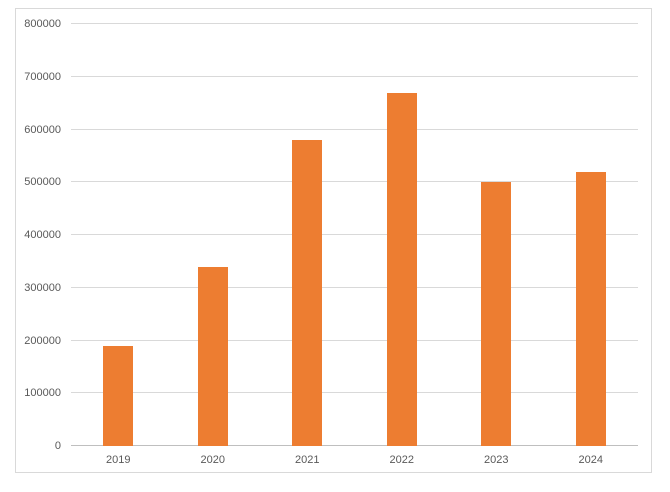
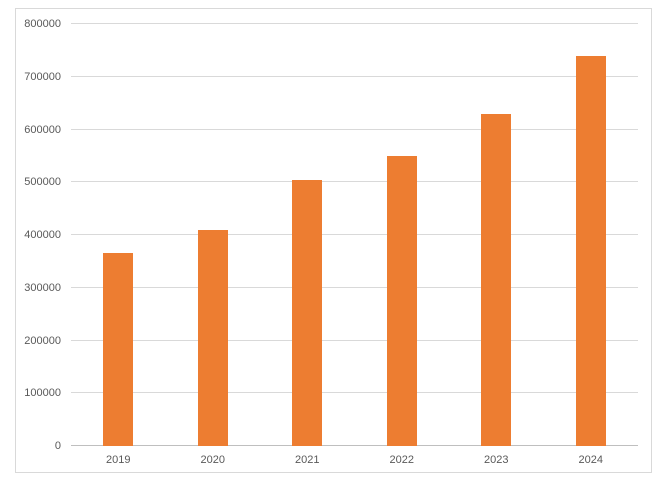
2019: 190000 -> 360000
2020: 340000 -> 410000
2021: 580000 -> 500000
2022: 670000 -> 550000
2023: 500000 -> 630000
2024: 520000 -> 740000
